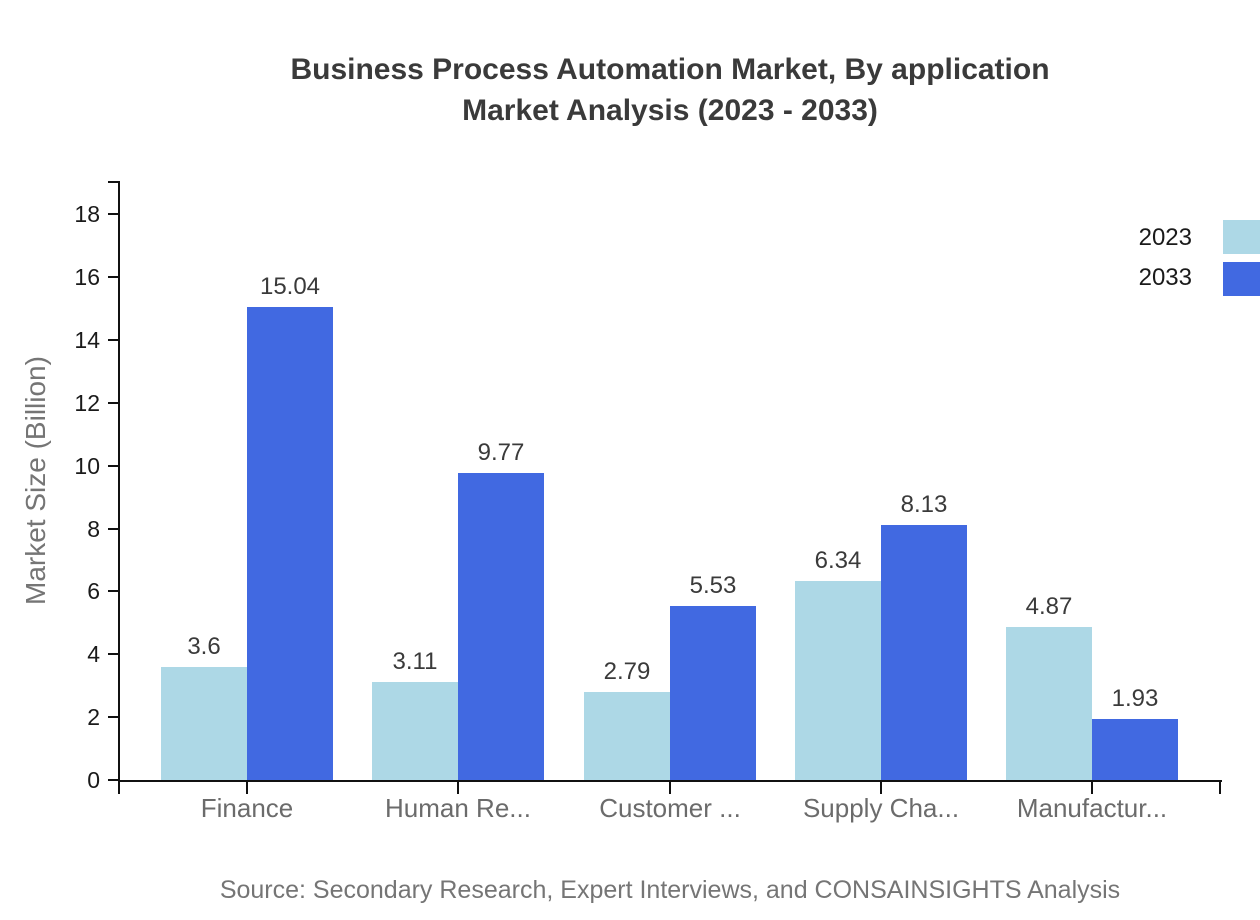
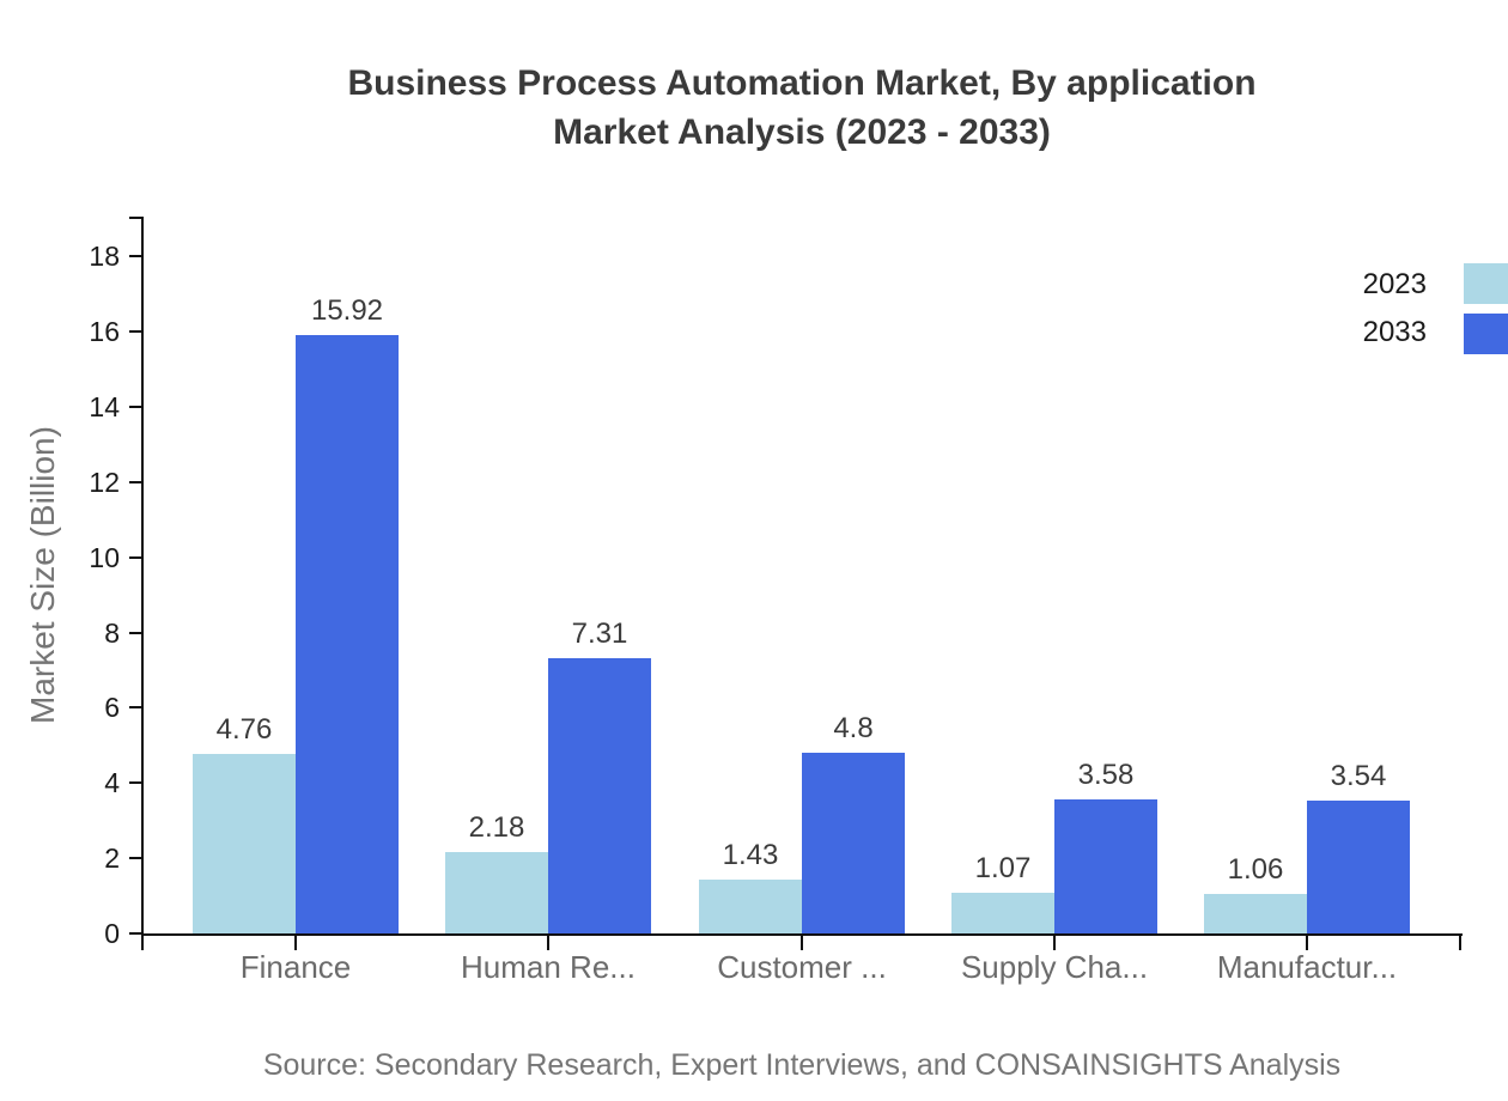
2023/Finance: 3.6 -> 4.76
2033/Finance: 15.04 -> 15.92
2023/Human Re...: 3.11 -> 2.18
2033/Human Re...: 9.77 -> 7.31
2023/Customer ...: 2.79 -> 1.43
2033/Customer ...: 5.53 -> 4.8
2023/Supply Cha...: 6.34 -> 1.07
2033/Supply Cha...: 8.13 -> 3.58
2023/Manufactur...: 4.87 -> 1.06
2033/Manufactur...: 1.93 -> 3.54
